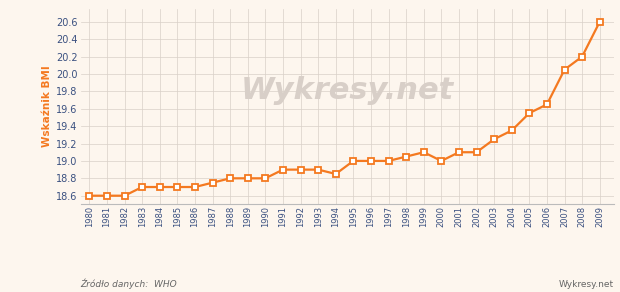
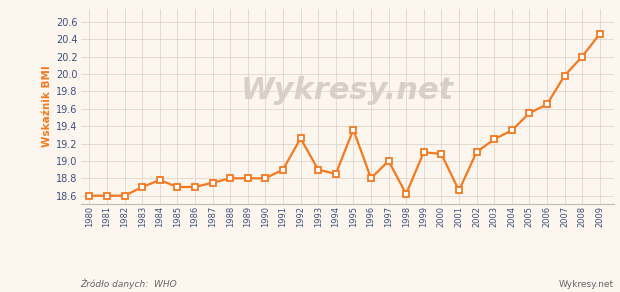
1984: 18.70 -> 18.78
1992: 18.90 -> 19.26
1995: 19.00 -> 19.36
1996: 19.00 -> 18.80
1998: 19.05 -> 18.62
2000: 19.00 -> 19.08
2001: 19.10 -> 18.66
2007: 20.05 -> 19.98
2009: 20.60 -> 20.46
